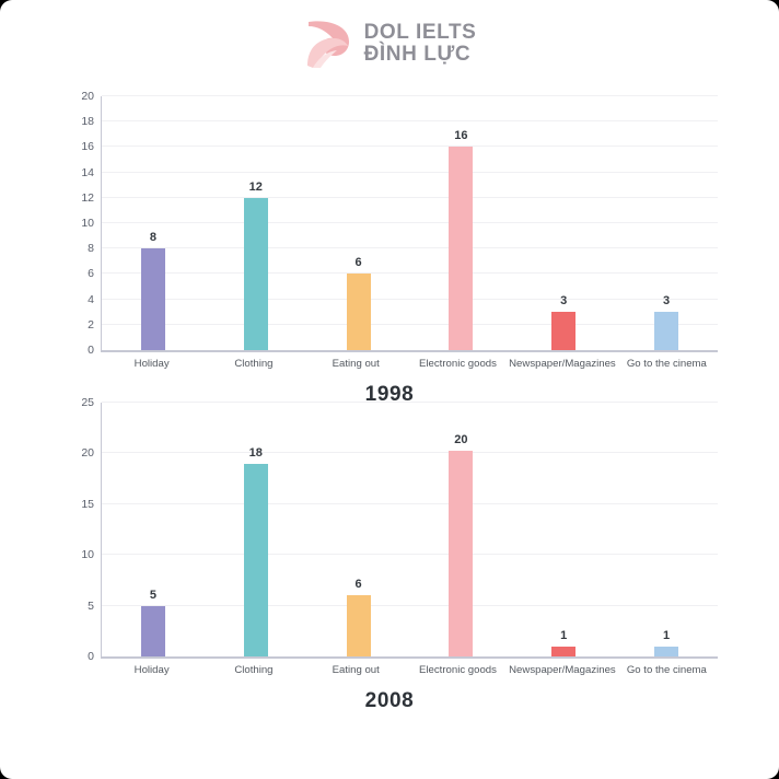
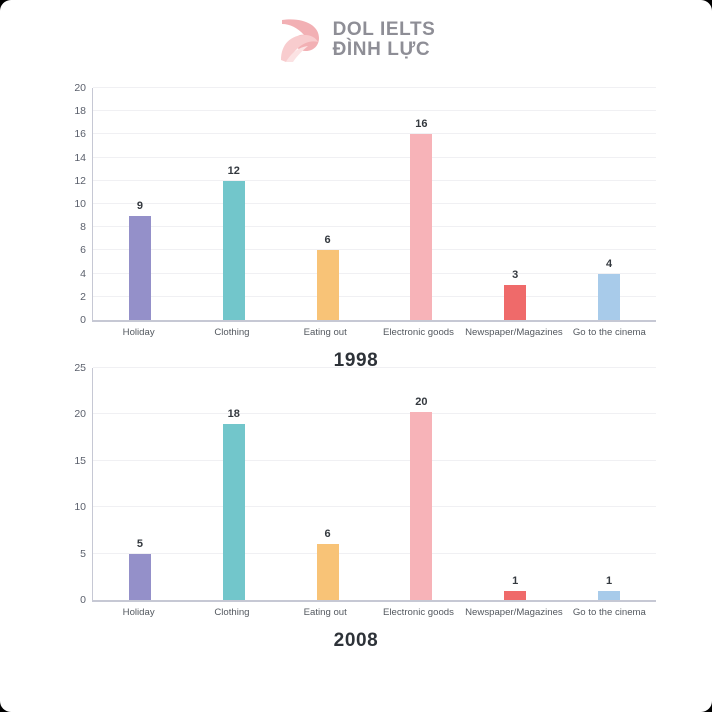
1998/Holiday: 8 -> 9
1998/Go to the cinema: 3 -> 4
